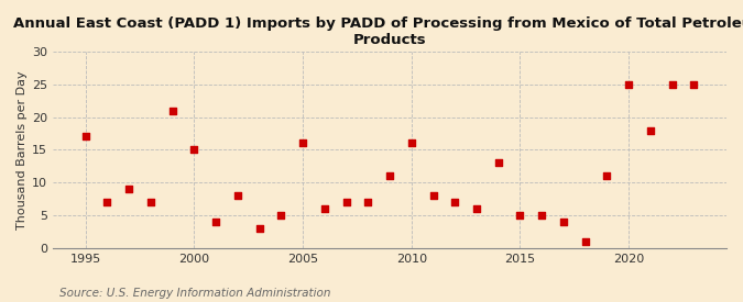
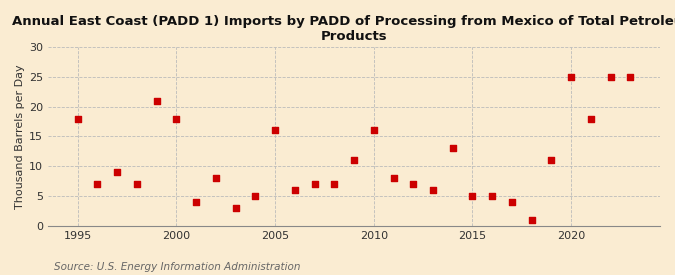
1995: 17 -> 18
2000: 15 -> 18
